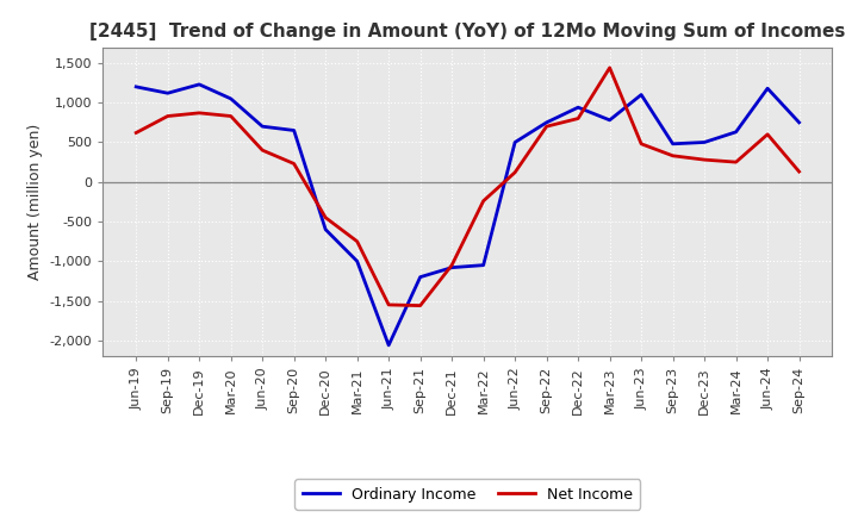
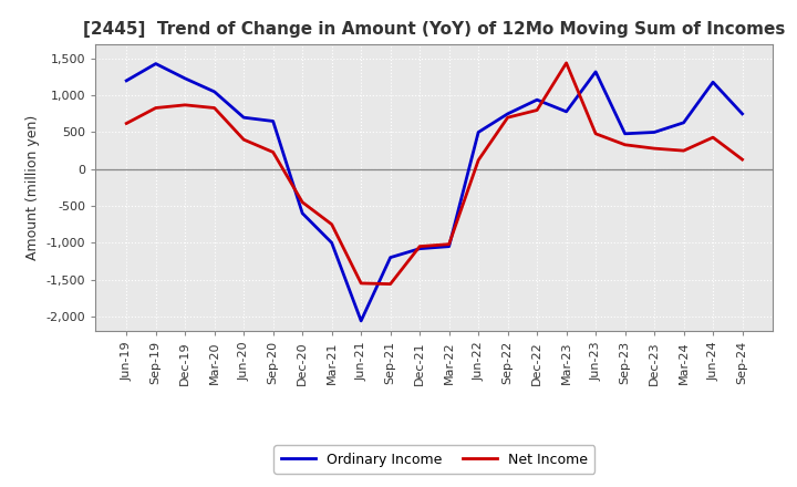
Ordinary Income/Sep-19: 1,120 -> 1,430
Net Income/Mar-22: -240 -> -1,020
Ordinary Income/Jun-23: 1,100 -> 1,320
Net Income/Jun-24: 600 -> 430
